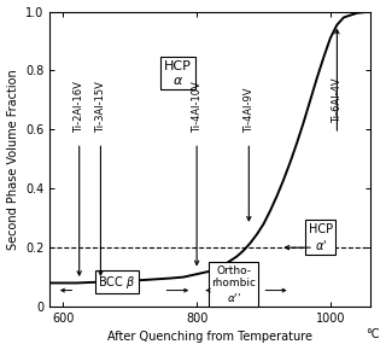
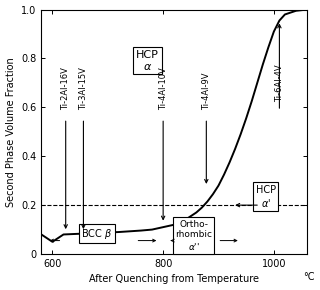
600: 0.080 -> 0.050
